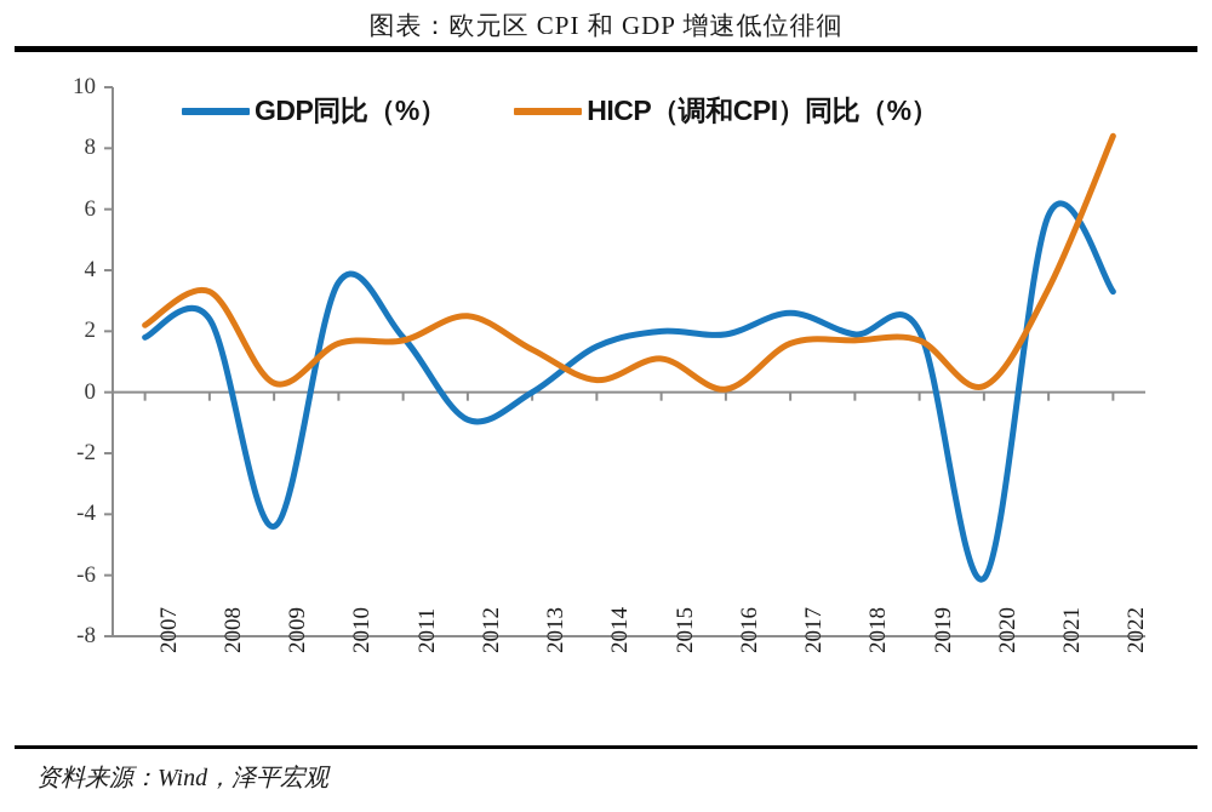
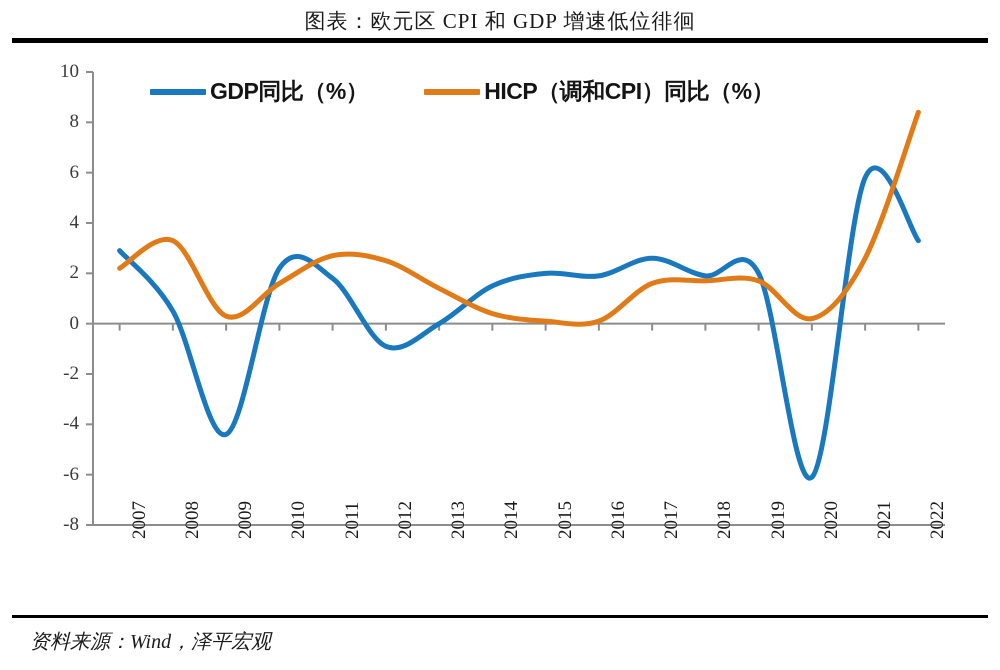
GDP同比（%）/2007: 1.8 -> 2.9
GDP同比（%）/2008: 2.4 -> 0.5
GDP同比（%）/2010: 3.6 -> 2.2
HICP（调和CPI）同比（%）/2011: 1.7 -> 2.7
HICP（调和CPI）同比（%）/2015: 1.1 -> 0.1
HICP（调和CPI）同比（%）/2021: 3.4 -> 2.6
